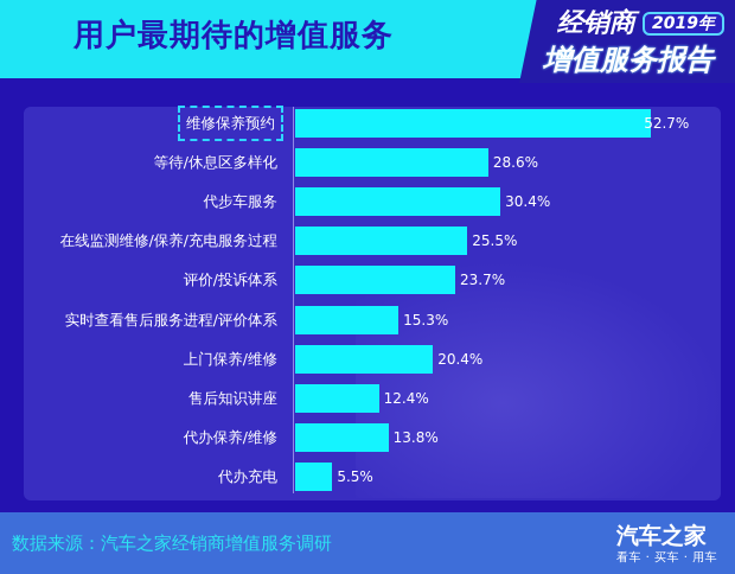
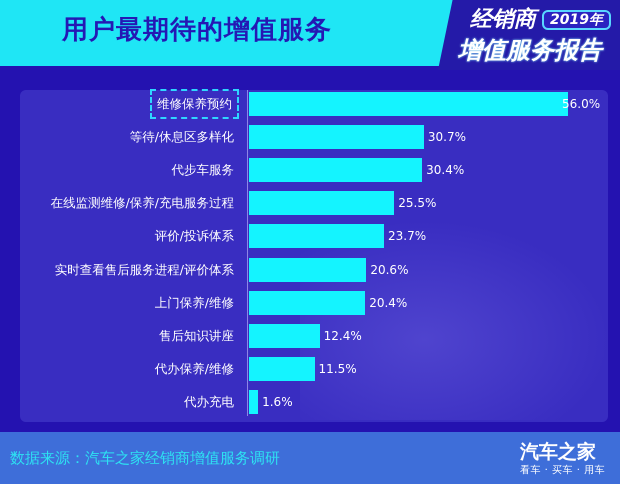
维修保养预约: 52.7% -> 56.0%
等待/休息区多样化: 28.6% -> 30.7%
实时查看售后服务进程/评价体系: 15.3% -> 20.6%
代办保养/维修: 13.8% -> 11.5%
代办充电: 5.5% -> 1.6%
